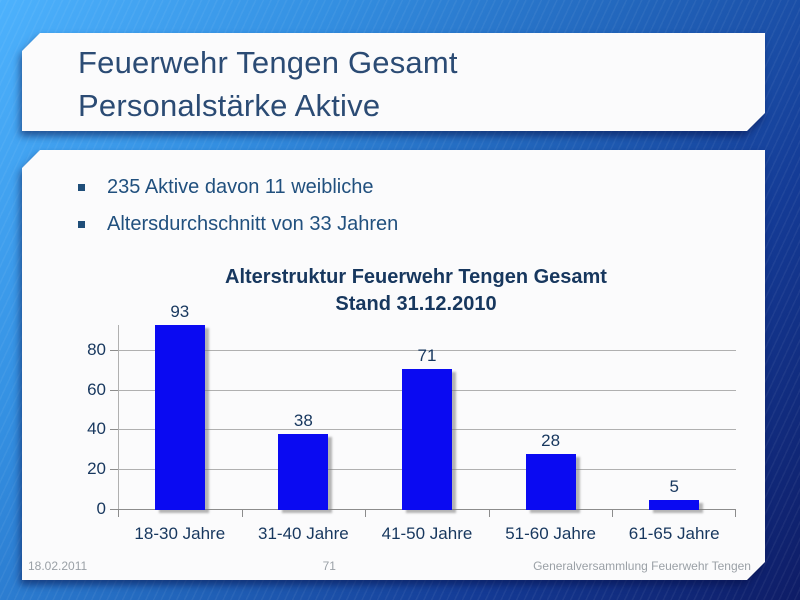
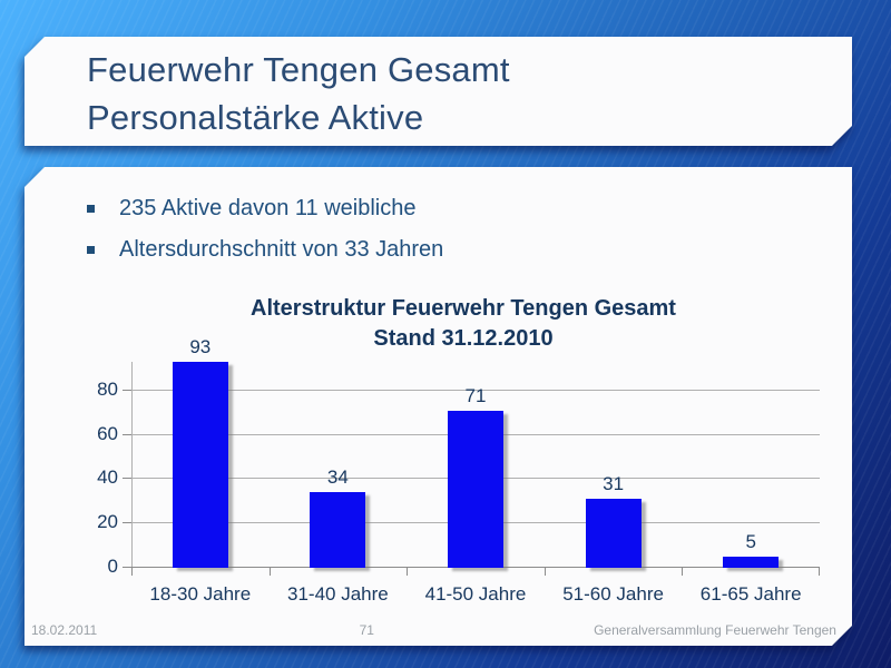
31-40 Jahre: 38 -> 34
51-60 Jahre: 28 -> 31
